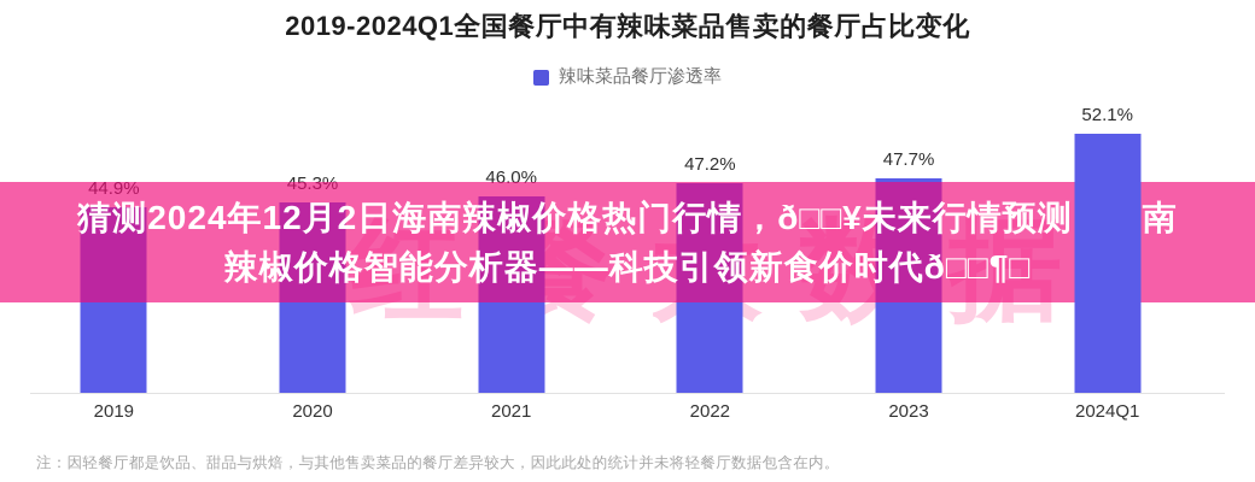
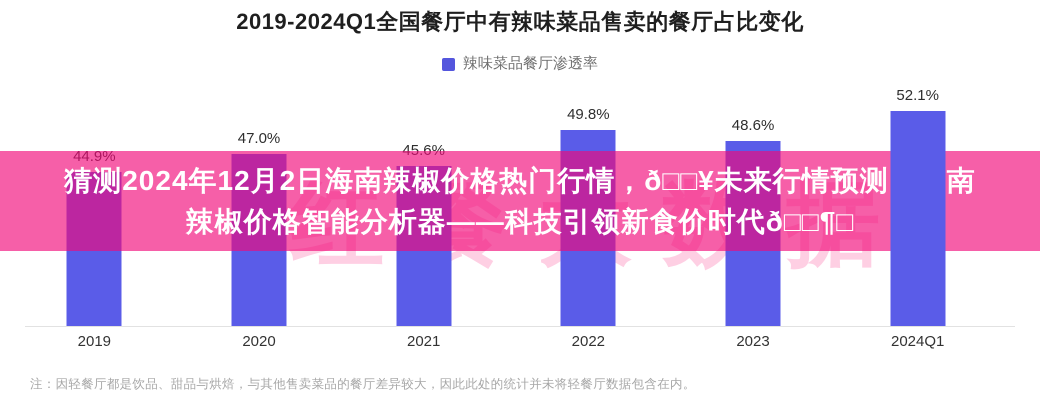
2020: 45.3% -> 47.0%
2021: 46.0% -> 45.6%
2022: 47.2% -> 49.8%
2023: 47.7% -> 48.6%
